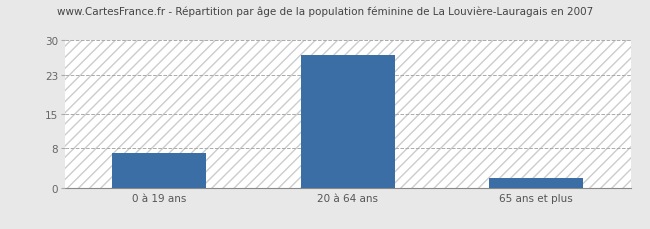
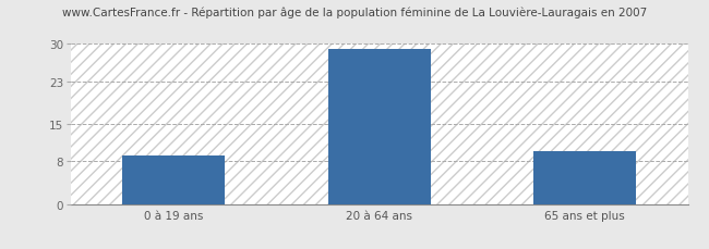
0 à 19 ans: 7 -> 9
20 à 64 ans: 27 -> 29
65 ans et plus: 2 -> 10
